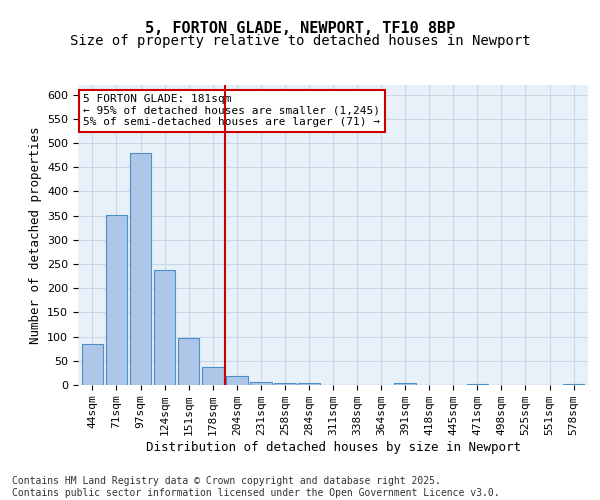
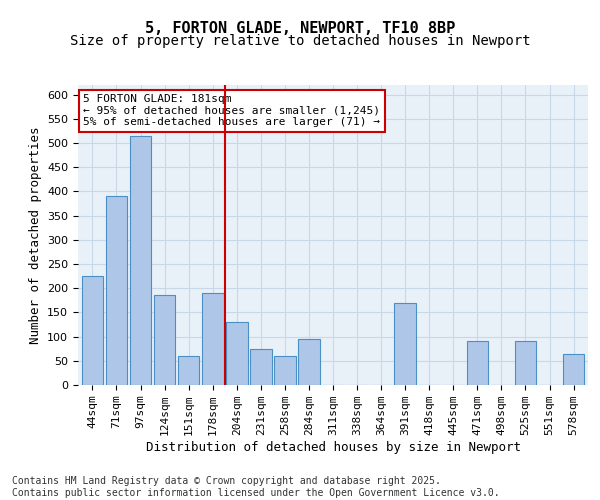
44sqm: 85 -> 225
71sqm: 352 -> 390
97sqm: 480 -> 515
124sqm: 238 -> 185
151sqm: 98 -> 60
178sqm: 37 -> 190
204sqm: 18 -> 130
231sqm: 7 -> 75
258sqm: 4 -> 60
284sqm: 4 -> 95
391sqm: 4 -> 170
471sqm: 2 -> 90
525sqm: 1 -> 90
578sqm: 2 -> 65
